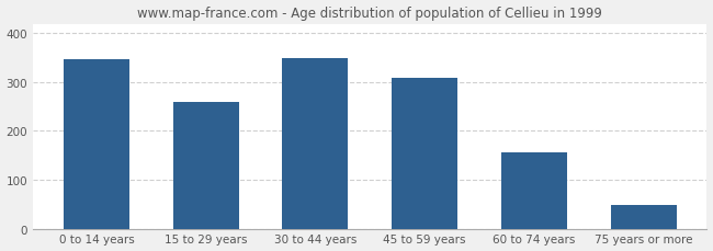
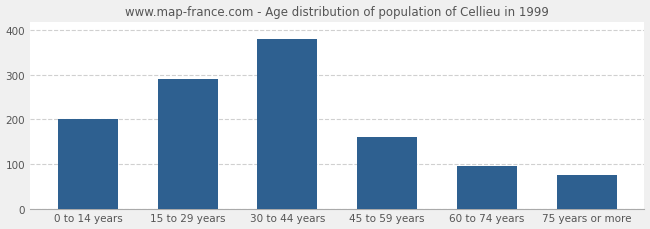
0 to 14 years: 348 -> 200
15 to 29 years: 260 -> 290
30 to 44 years: 350 -> 380
45 to 59 years: 308 -> 160
60 to 74 years: 157 -> 95
75 years or more: 48 -> 75
